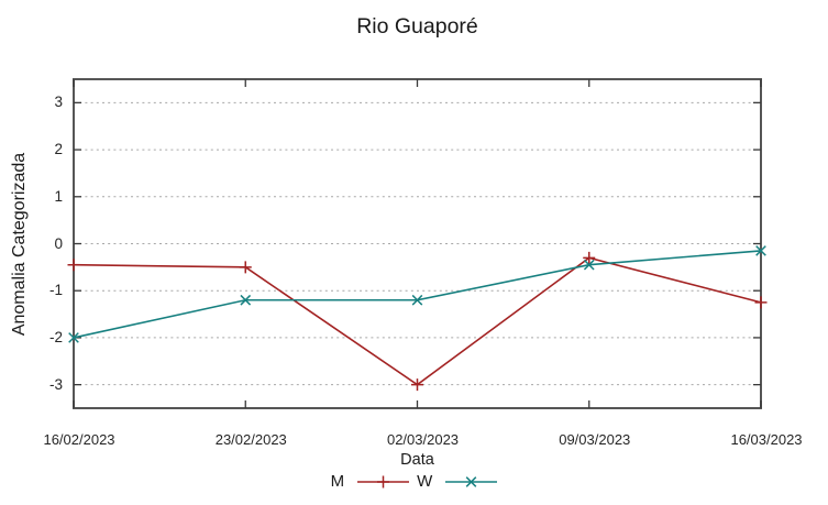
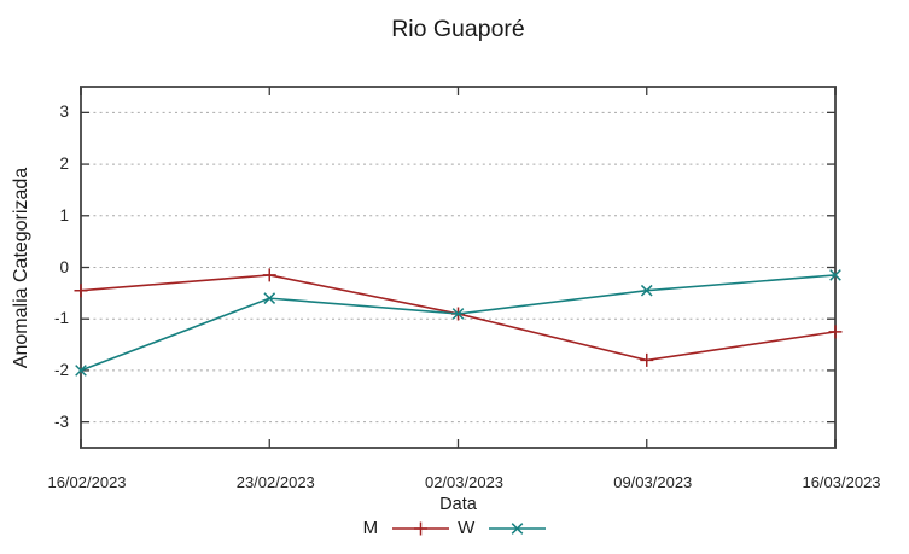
M/23/02/2023: -0.5 -> -0.1
W/23/02/2023: -1.2 -> -0.6
M/02/03/2023: -3.0 -> -0.9
W/02/03/2023: -1.2 -> -0.9
M/09/03/2023: -0.3 -> -1.8
